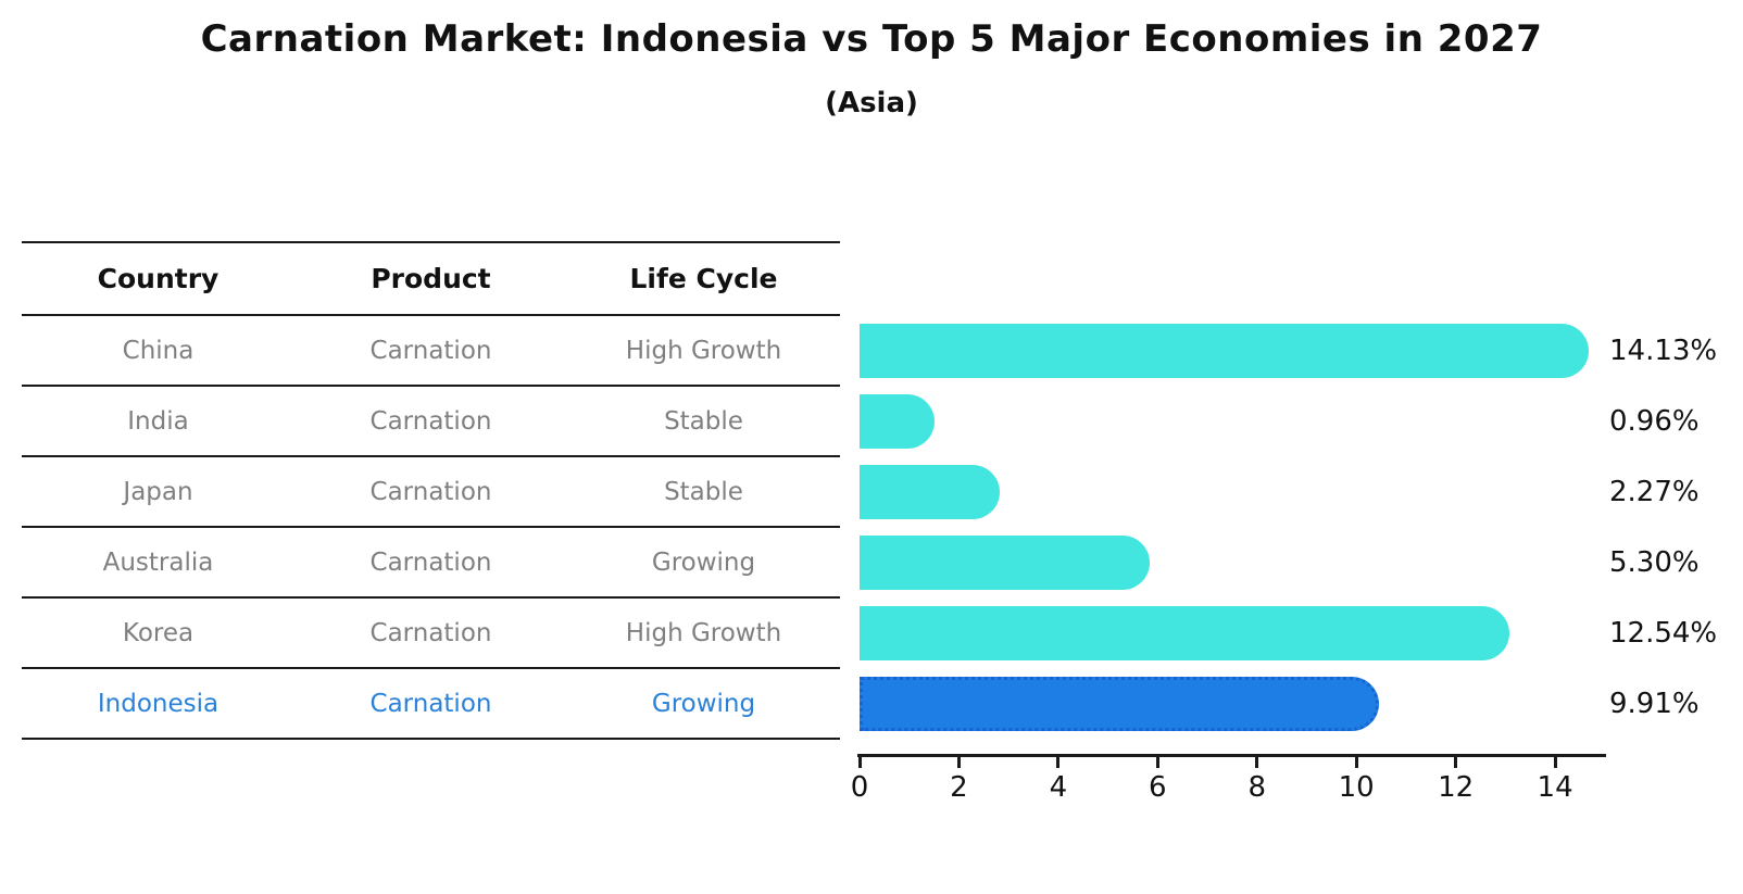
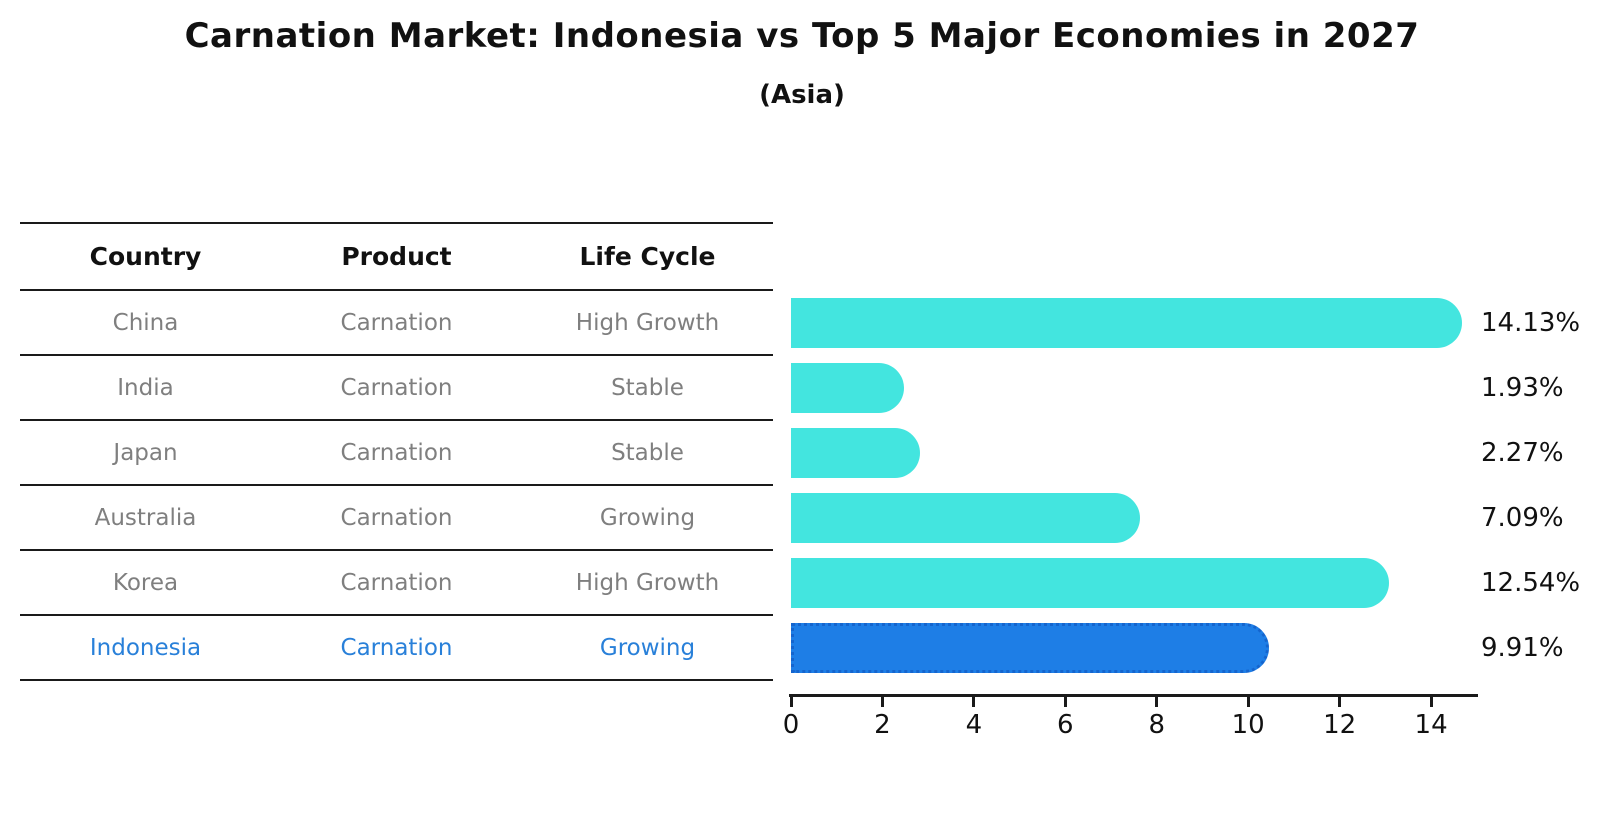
India: 0.96% -> 1.93%
Australia: 5.30% -> 7.09%
